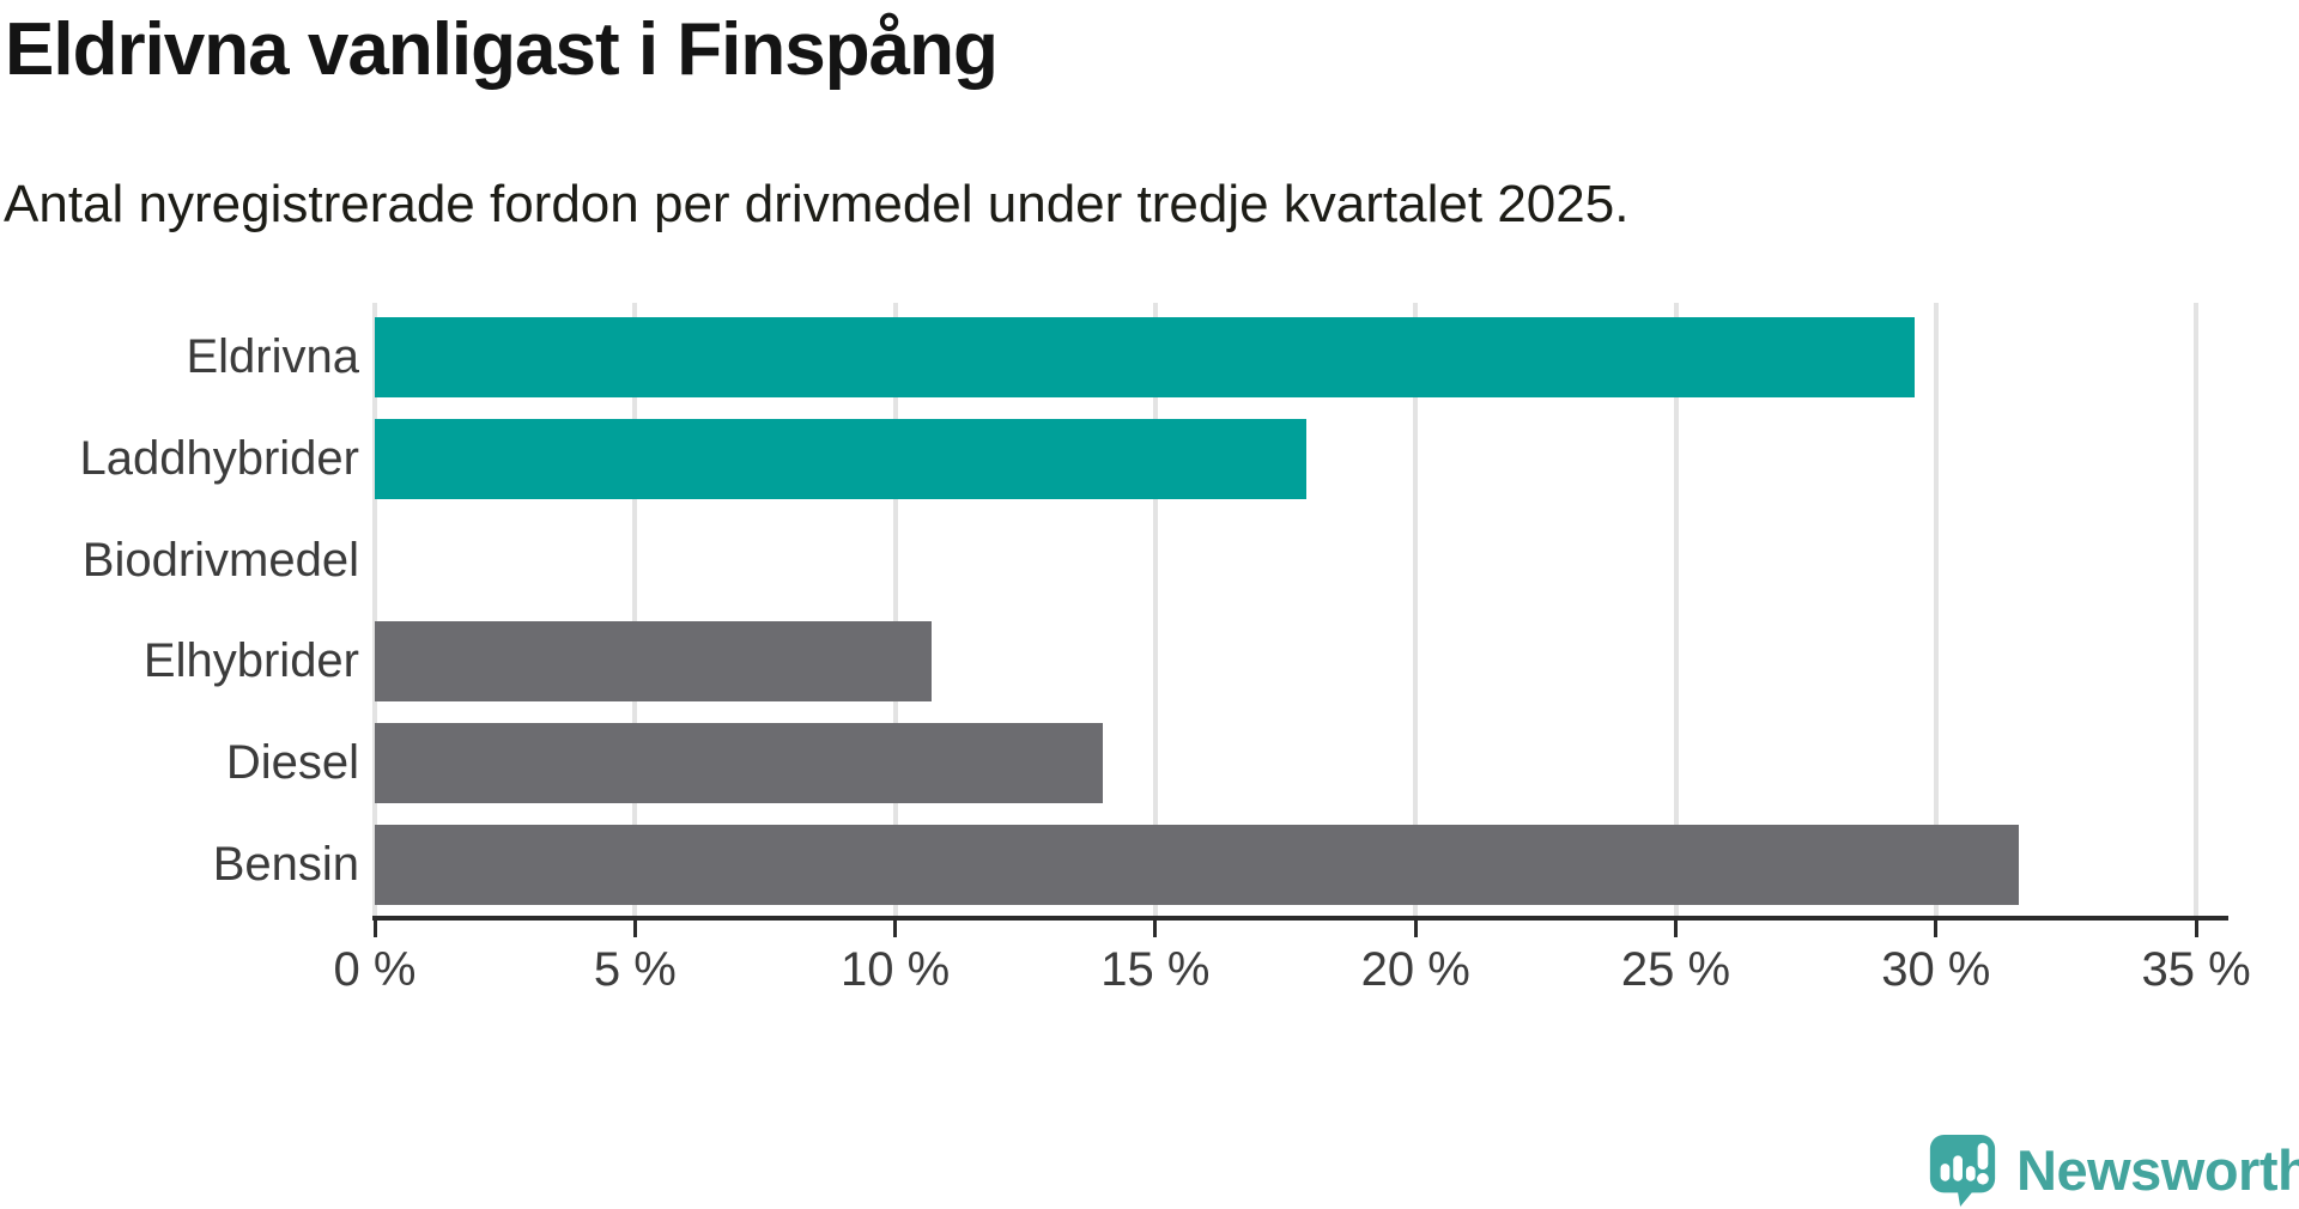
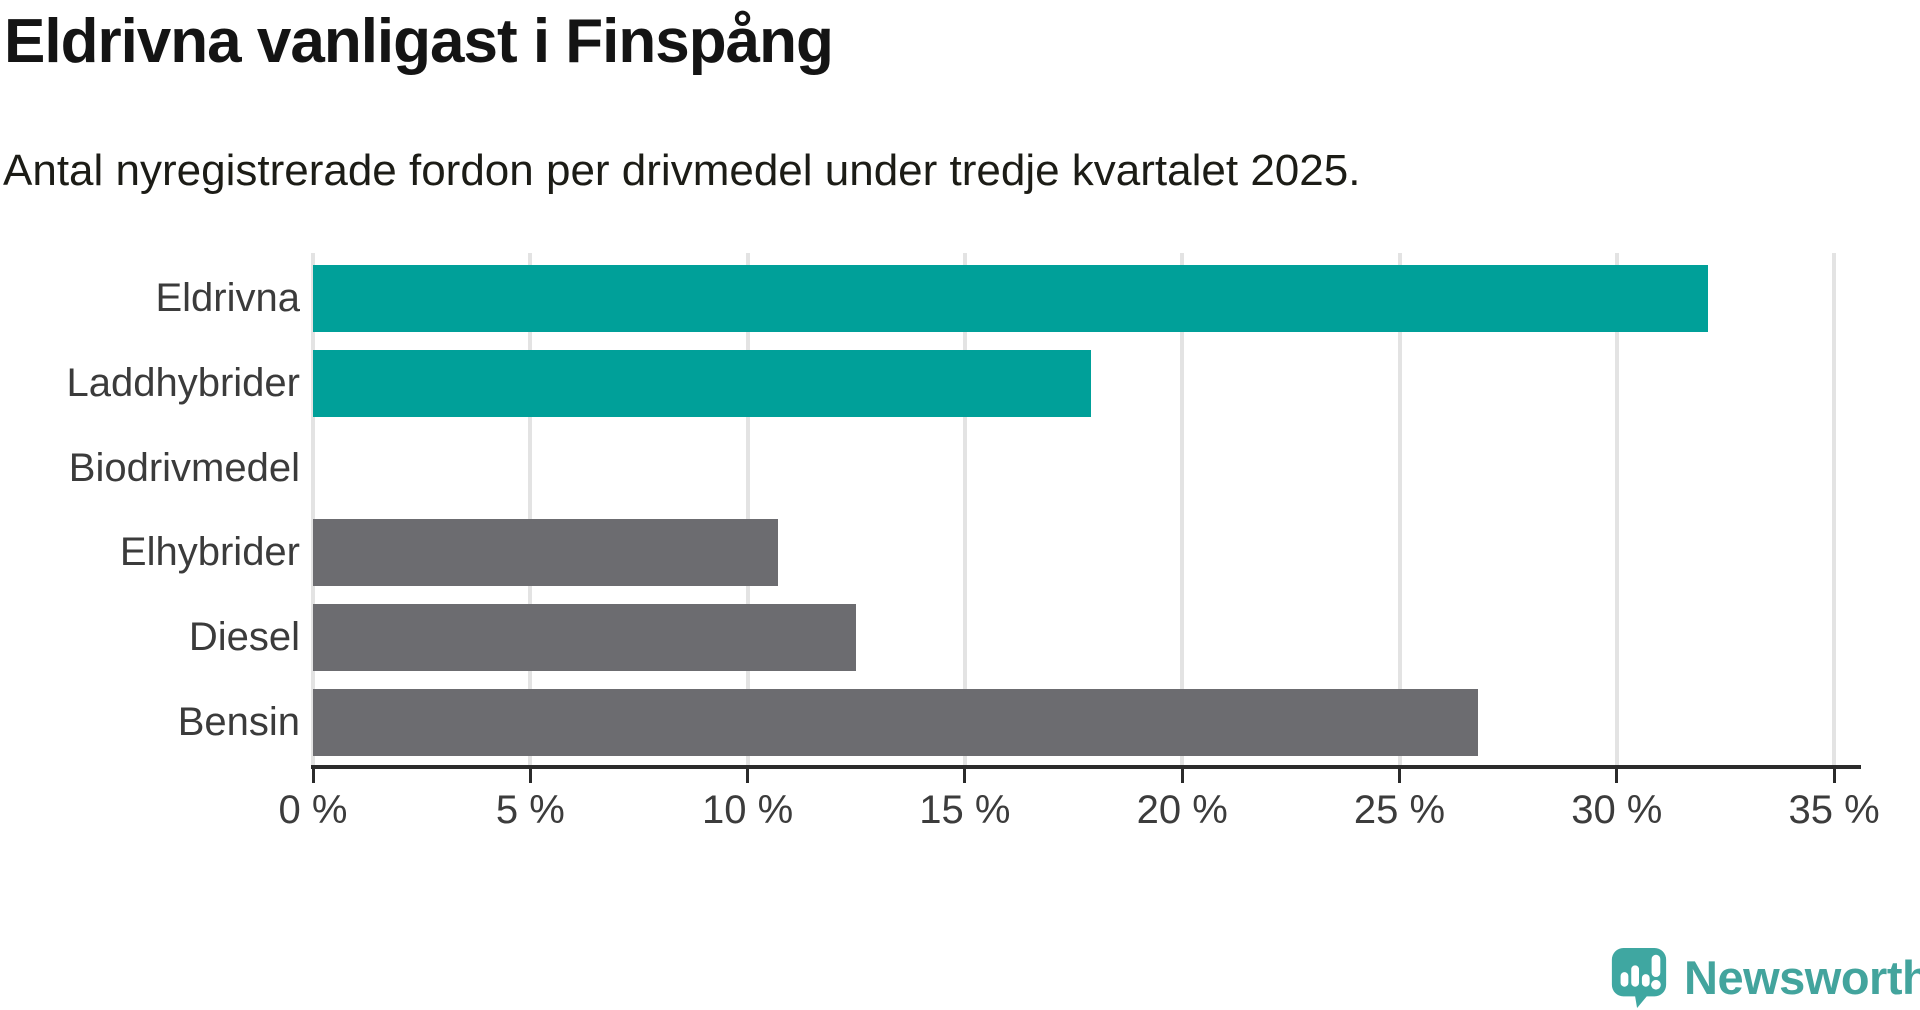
Eldrivna: 29.6% -> 32.1%
Diesel: 14.0% -> 12.5%
Bensin: 31.6% -> 26.8%
